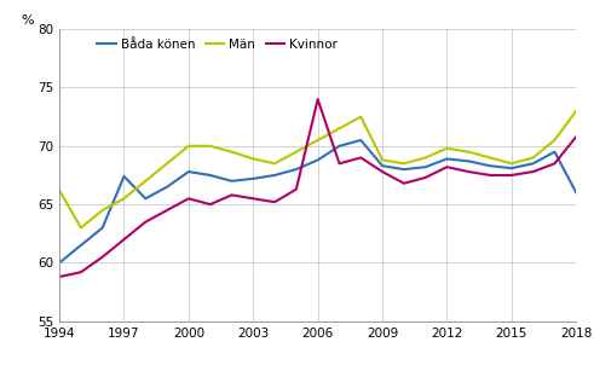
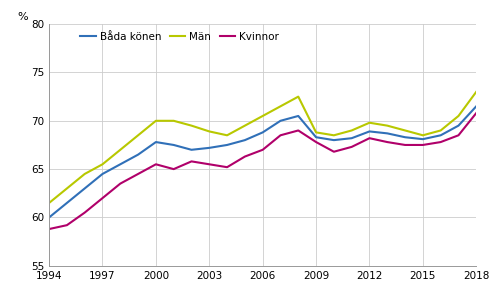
Män/1994: 66.2 -> 61.5
Båda könen/1997: 67.4 -> 64.5
Kvinnor/2006: 74.0 -> 67.0
Båda könen/2018: 66.0 -> 71.5
